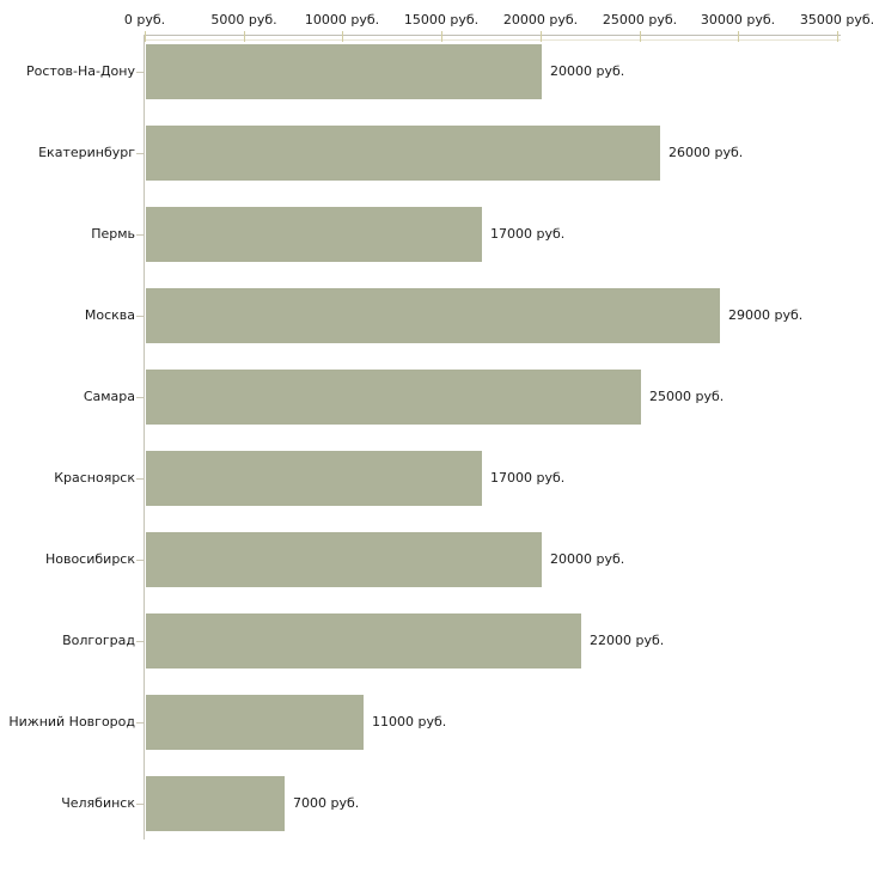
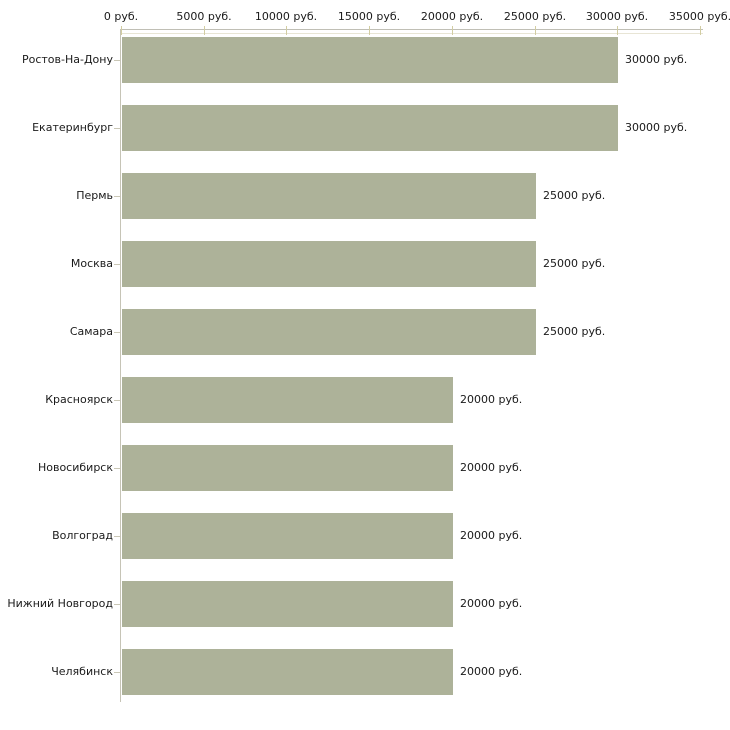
Ростов-На-Дону: 20000 -> 30000
Екатеринбург: 26000 -> 30000
Пермь: 17000 -> 25000
Москва: 29000 -> 25000
Красноярск: 17000 -> 20000
Волгоград: 22000 -> 20000
Нижний Новгород: 11000 -> 20000
Челябинск: 7000 -> 20000
